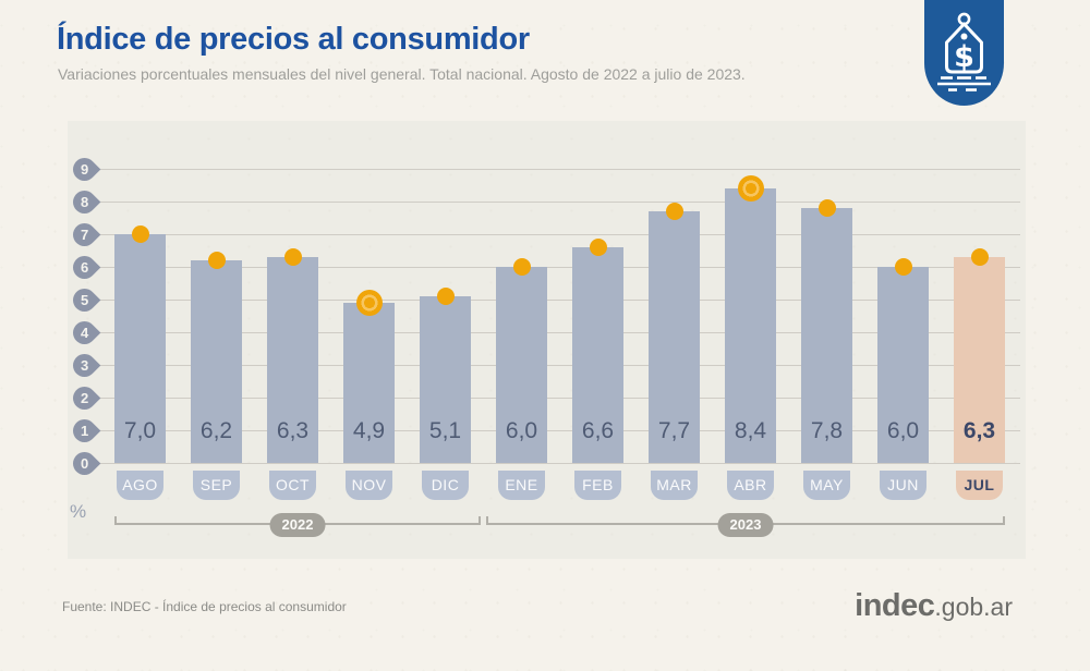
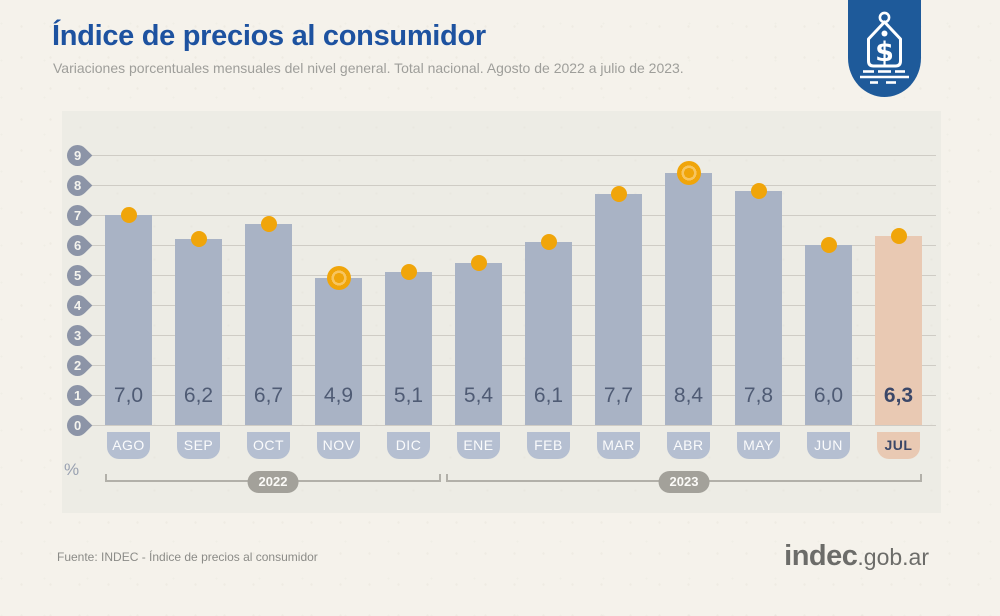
OCT: 6,3 -> 6,7
ENE: 6,0 -> 5,4
FEB: 6,6 -> 6,1
